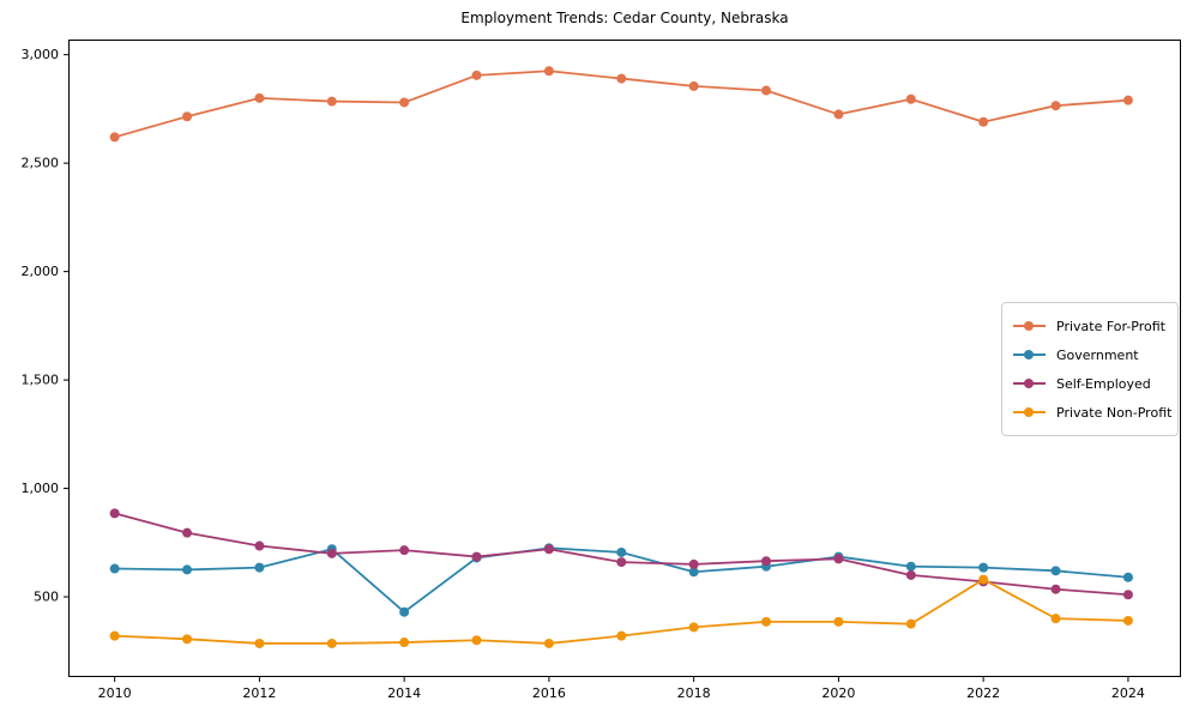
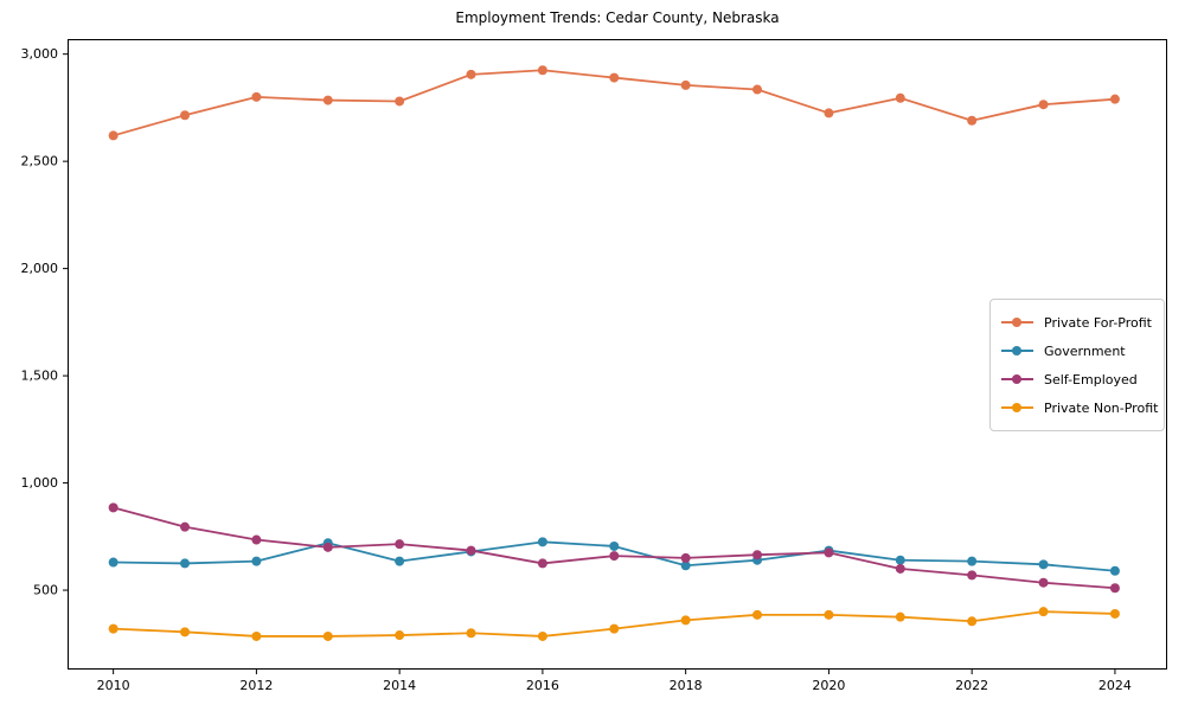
Government/2014: 430 -> 640
Self-Employed/2016: 720 -> 620
Private Non-Profit/2022: 580 -> 360
